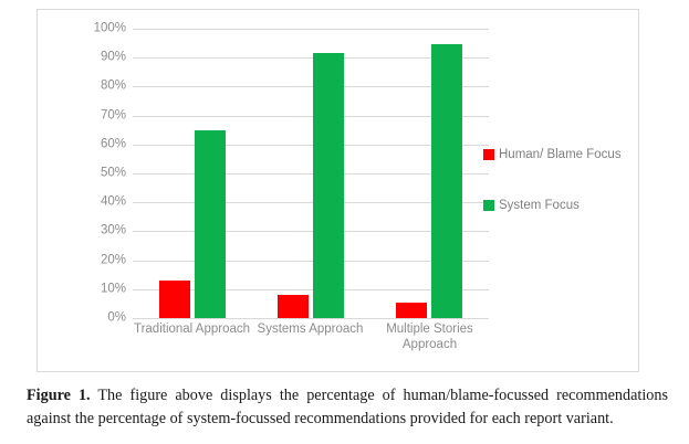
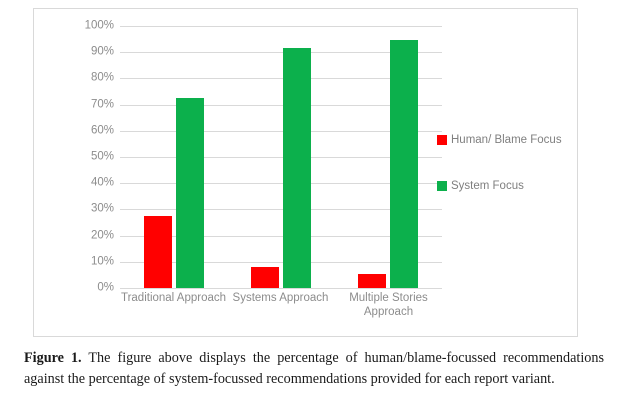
Human/ Blame Focus/Traditional Approach: 13% -> 28%
System Focus/Traditional Approach: 65% -> 72%
